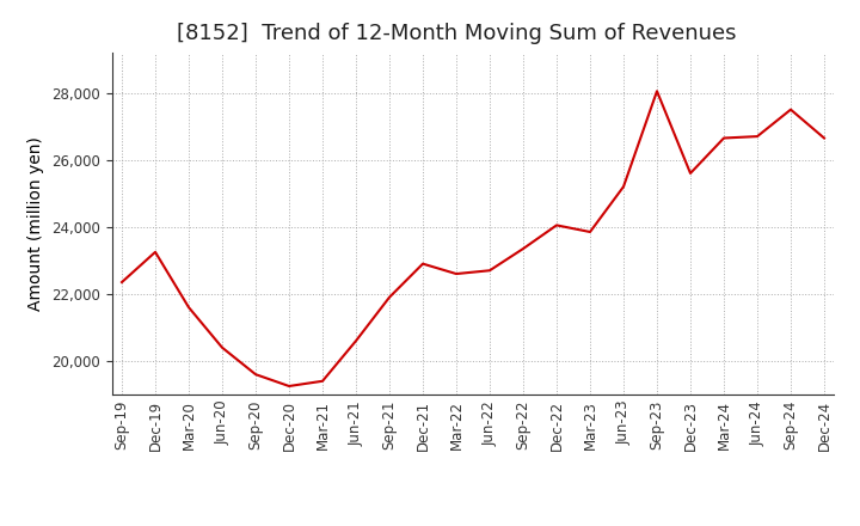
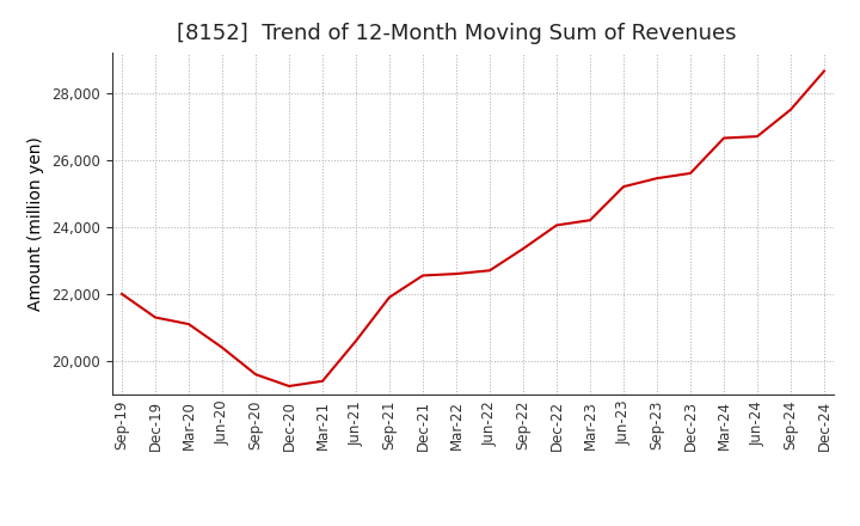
Sep-19: 22,350 -> 22,000
Dec-19: 23,250 -> 21,300
Mar-20: 21,600 -> 21,100
Dec-21: 22,900 -> 22,550
Mar-23: 23,850 -> 24,200
Sep-23: 28,050 -> 25,450
Dec-24: 26,650 -> 28,650
